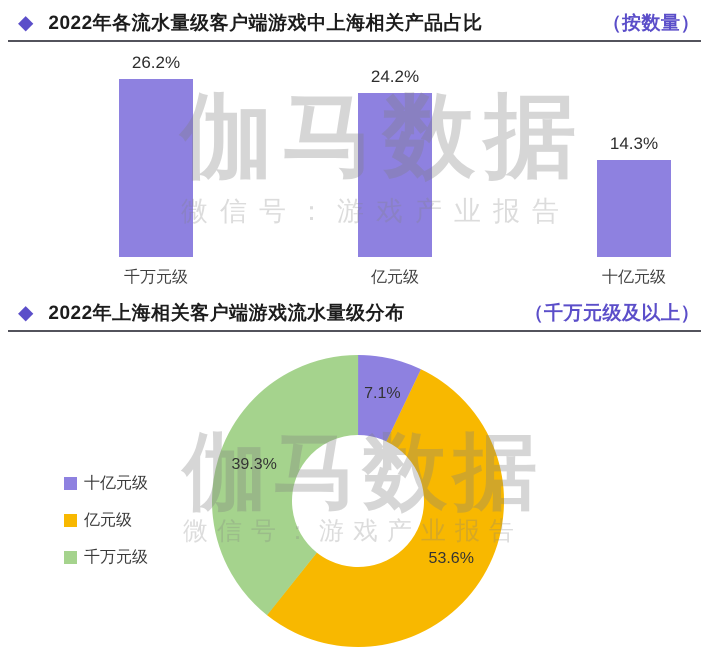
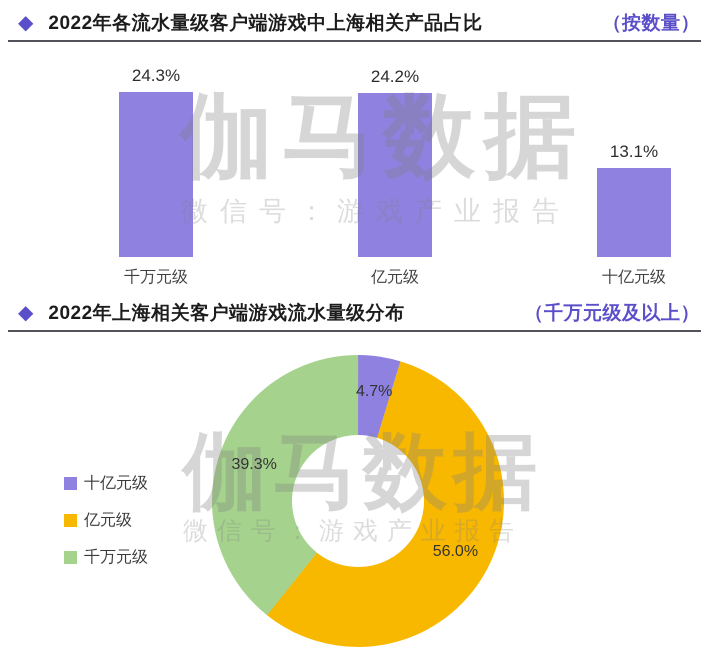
2022年各流水量级客户端游戏中上海相关产品占比/千万元级: 26.2% -> 24.3%
2022年各流水量级客户端游戏中上海相关产品占比/十亿元级: 14.3% -> 13.1%
2022年上海相关客户端游戏流水量级分布/十亿元级: 7.1% -> 4.7%
2022年上海相关客户端游戏流水量级分布/亿元级: 53.6% -> 56.0%
